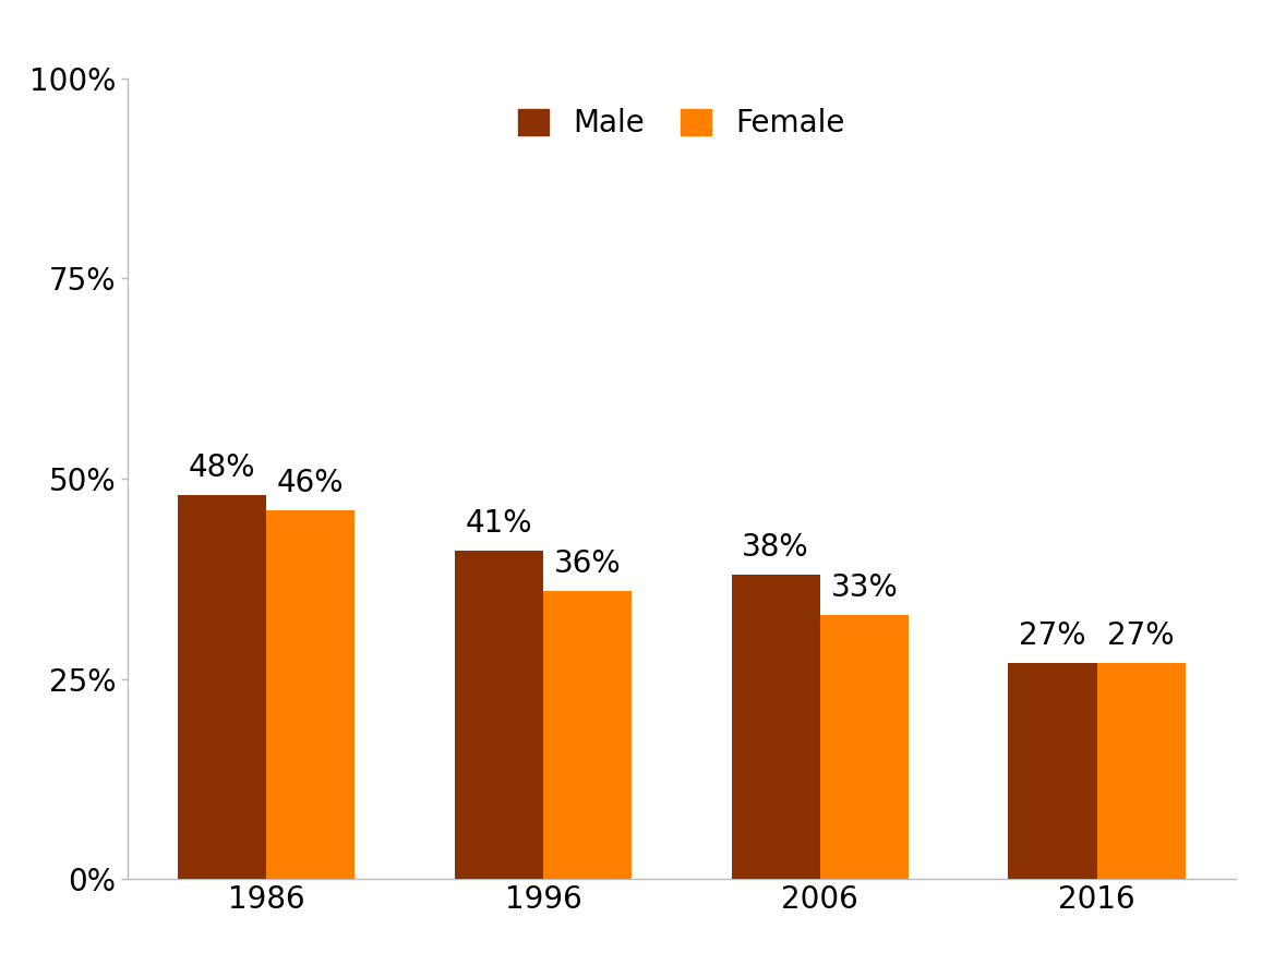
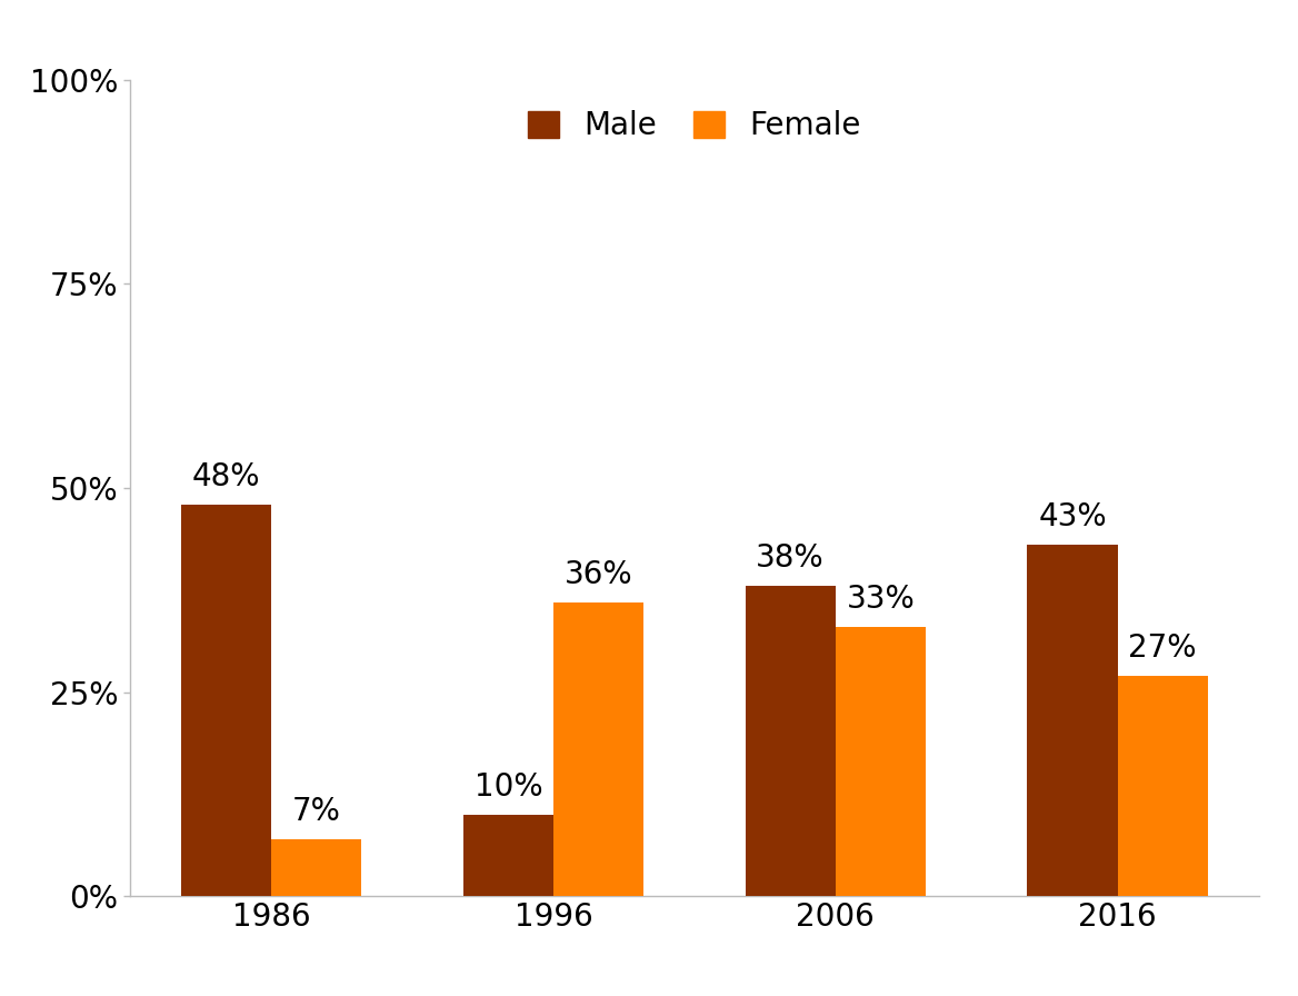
Female/1986: 46% -> 7%
Male/1996: 41% -> 10%
Male/2016: 27% -> 43%
